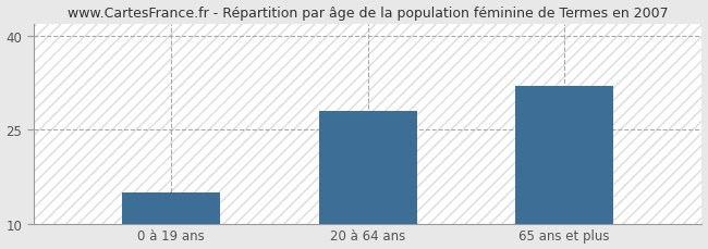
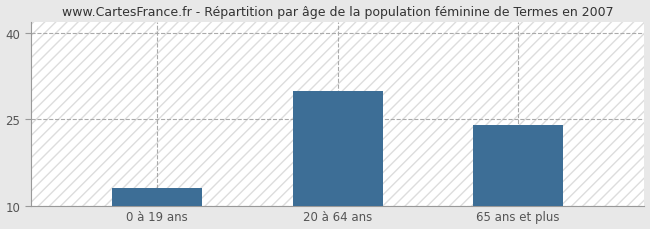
0 à 19 ans: 15 -> 13
20 à 64 ans: 28 -> 30
65 ans et plus: 32 -> 24
